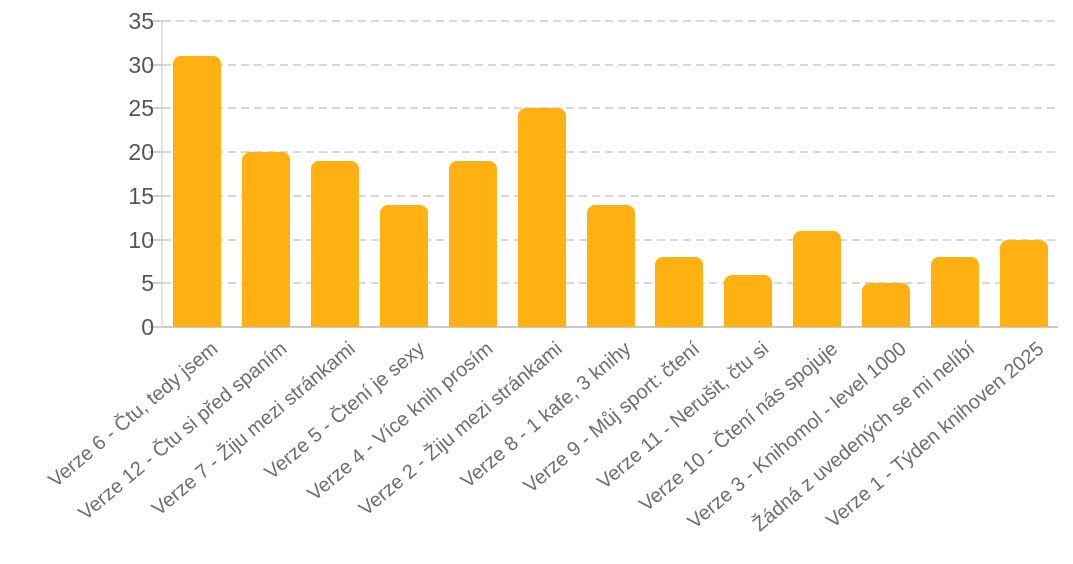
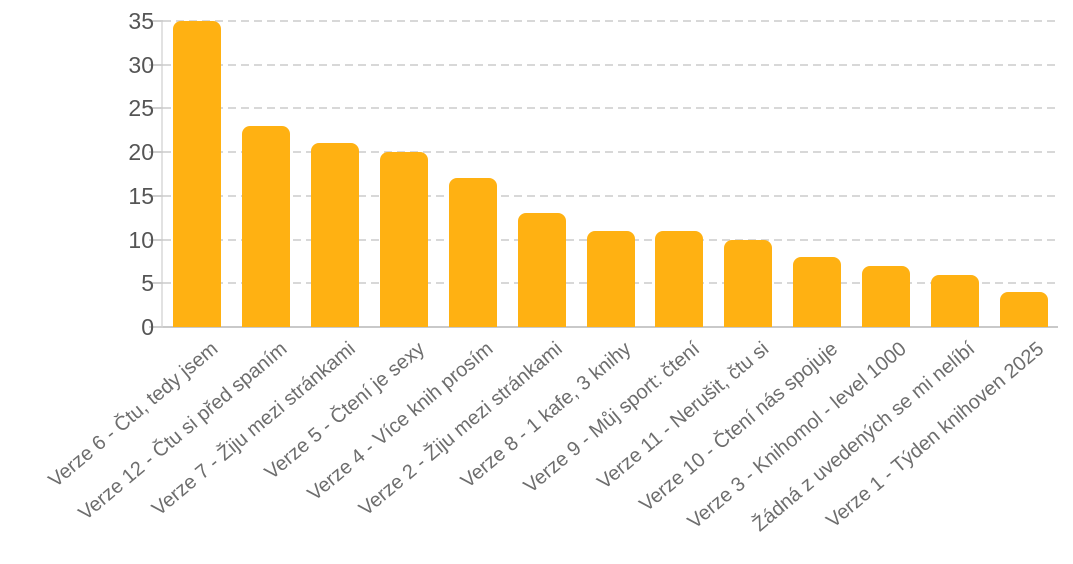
Verze 6 - Čtu, tedy jsem: 31 -> 35
Verze 12 - Čtu si před spaním: 20 -> 23
Verze 7 - Žiju mezi stránkami: 19 -> 21
Verze 5 - Čtení je sexy: 14 -> 20
Verze 4 - Více knih prosím: 19 -> 17
Verze 2 - Žiju mezi stránkami: 25 -> 13
Verze 8 - 1 kafe, 3 knihy: 14 -> 11
Verze 9 - Můj sport: čtení: 8 -> 11
Verze 11 - Nerušit, čtu si: 6 -> 10
Verze 10 - Čtení nás spojuje: 11 -> 8
Verze 3 - Knihomol - level 1000: 5 -> 7
Žádná z uvedených se mi nelíbí: 8 -> 6
Verze 1 - Týden knihoven 2025: 10 -> 4
